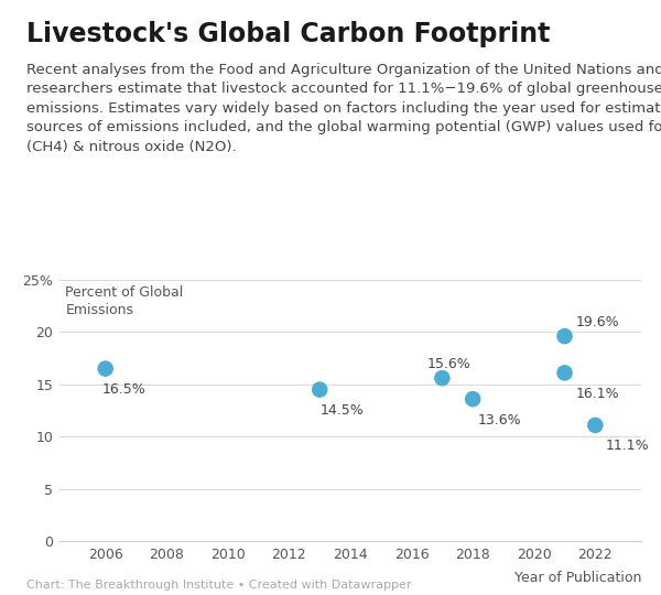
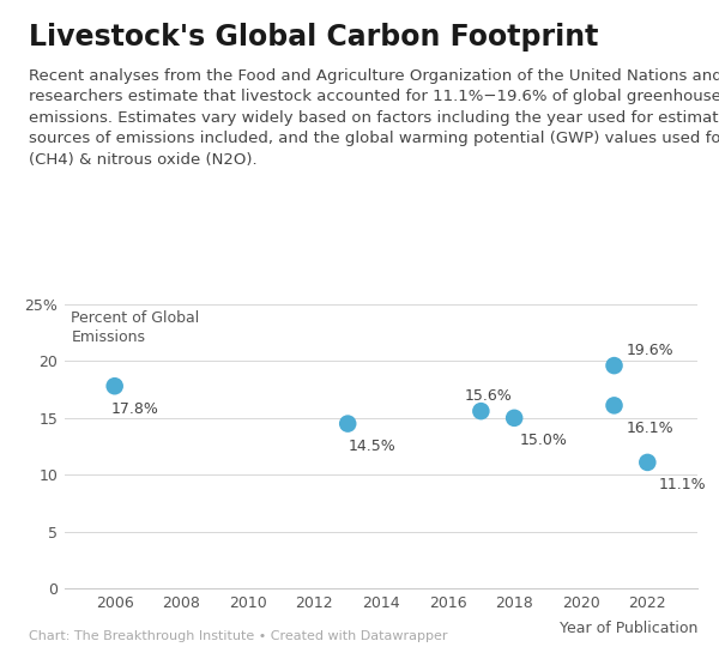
2006: 16.5% -> 17.8%
2018: 13.6% -> 15.0%
